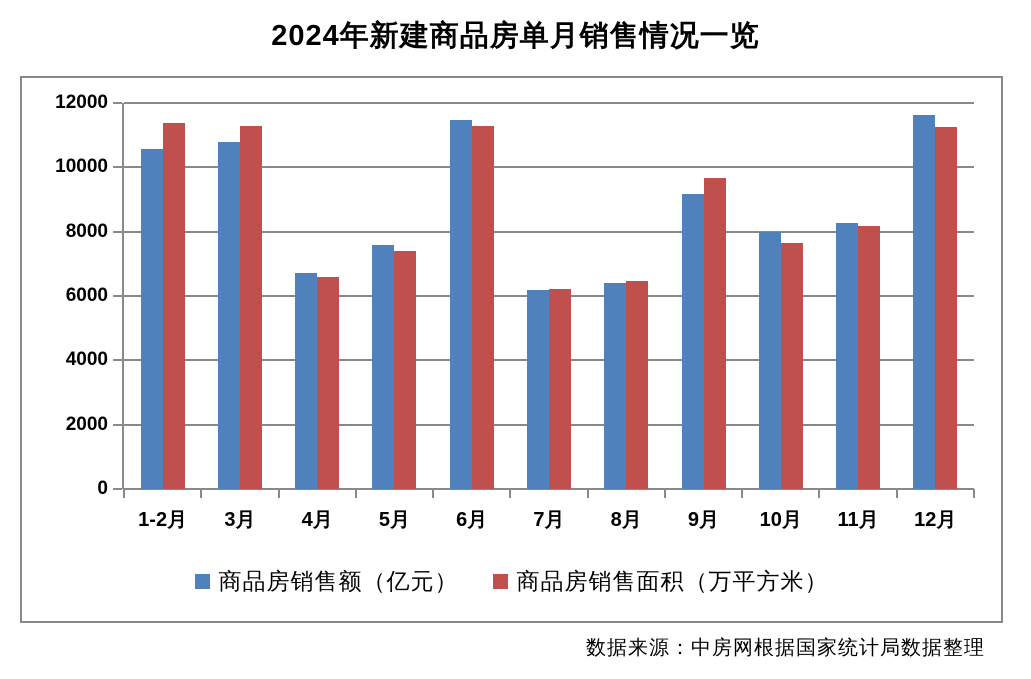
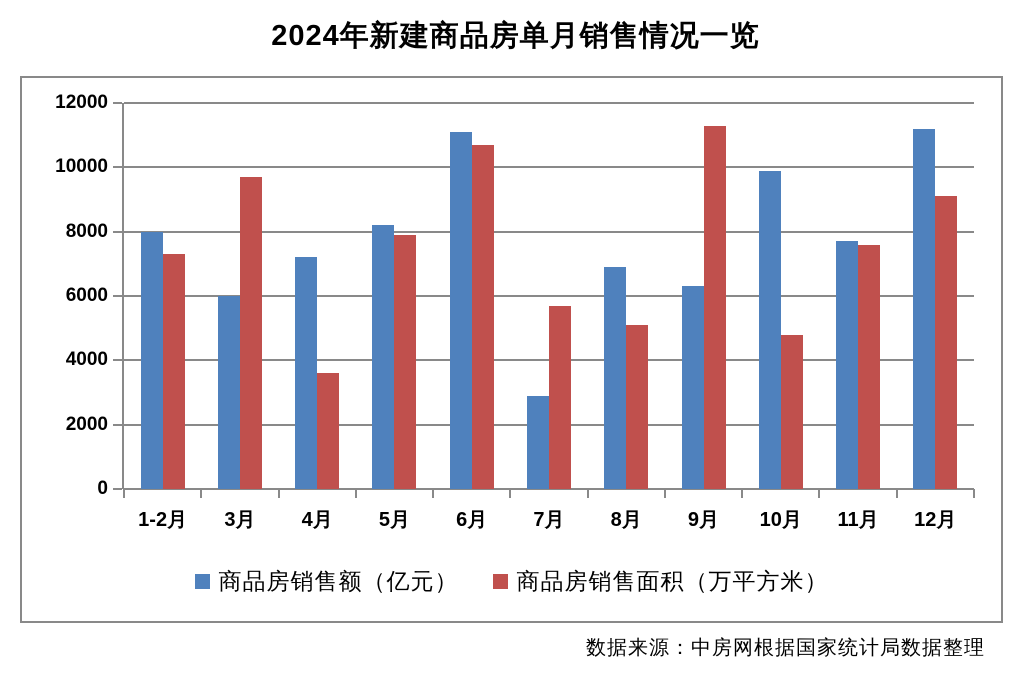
商品房销售额（亿元）/1-2月: 10600 -> 8000
商品房销售面积（万平方米）/1-2月: 11400 -> 7300
商品房销售额（亿元）/3月: 10800 -> 6000
商品房销售面积（万平方米）/3月: 11300 -> 9700
商品房销售额（亿元）/4月: 6700 -> 7200
商品房销售面积（万平方米）/4月: 6600 -> 3600
商品房销售额（亿元）/5月: 7600 -> 8200
商品房销售面积（万平方米）/5月: 7400 -> 7900
商品房销售额（亿元）/6月: 11500 -> 11100
商品房销售面积（万平方米）/6月: 11300 -> 10700
商品房销售额（亿元）/7月: 6200 -> 2900
商品房销售面积（万平方米）/7月: 6200 -> 5700
商品房销售额（亿元）/8月: 6400 -> 6900
商品房销售面积（万平方米）/8月: 6500 -> 5100
商品房销售额（亿元）/9月: 9200 -> 6300
商品房销售面积（万平方米）/9月: 9700 -> 11300
商品房销售额（亿元）/10月: 8000 -> 9900
商品房销售面积（万平方米）/10月: 7600 -> 4800
商品房销售额（亿元）/11月: 8300 -> 7700
商品房销售面积（万平方米）/11月: 8200 -> 7600
商品房销售额（亿元）/12月: 11600 -> 11200
商品房销售面积（万平方米）/12月: 11300 -> 9100
